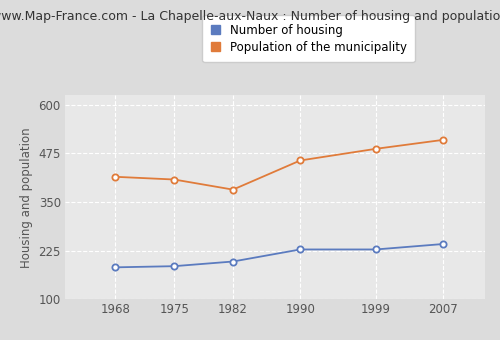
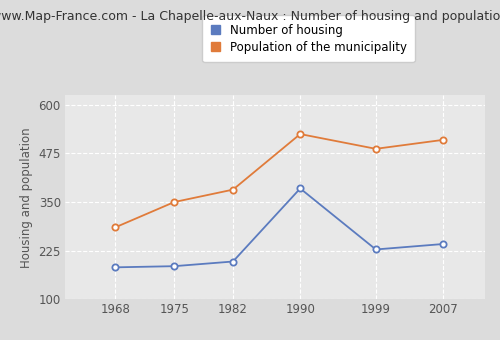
Population of the municipality/1968: 415 -> 285
Population of the municipality/1975: 408 -> 350
Number of housing/1990: 228 -> 385
Population of the municipality/1990: 457 -> 525
